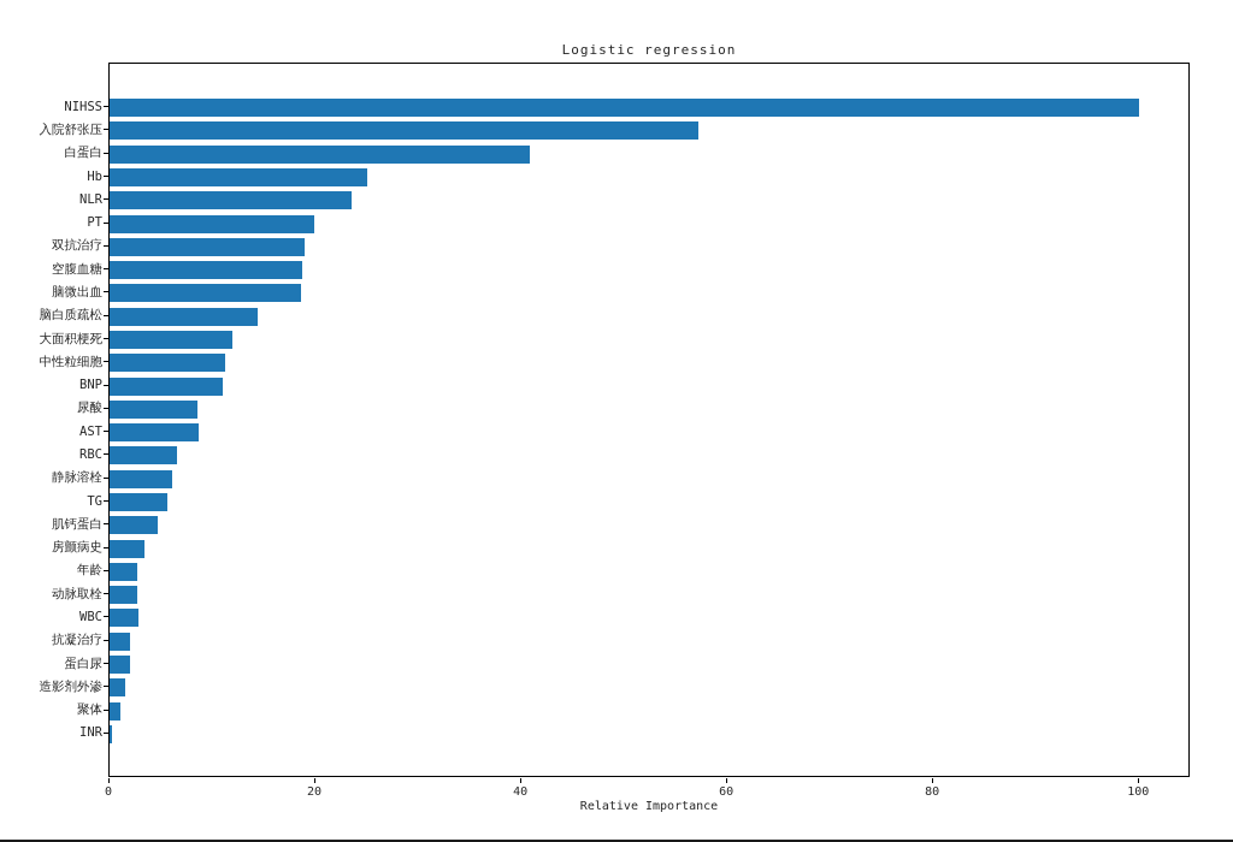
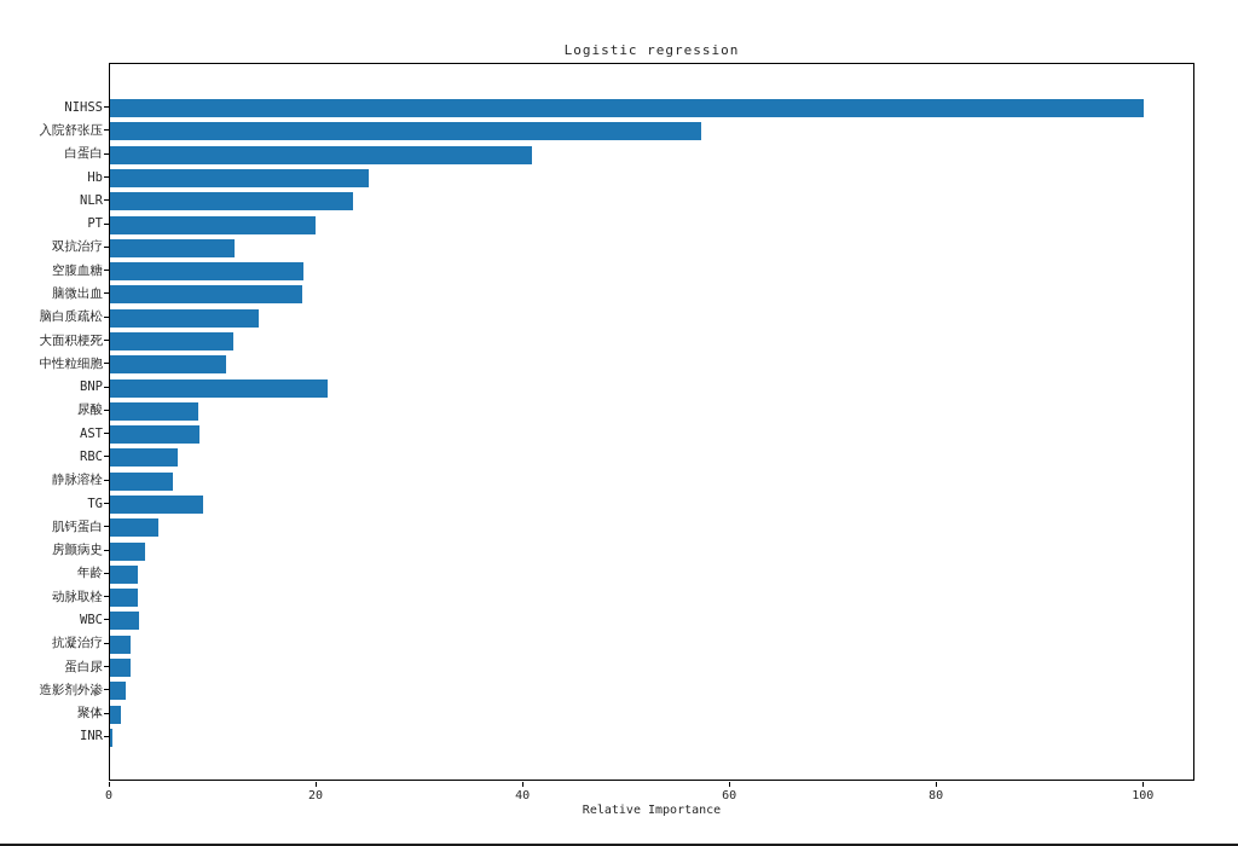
双抗治疗: 19 -> 12
BNP: 11 -> 21
TG: 6 -> 9
